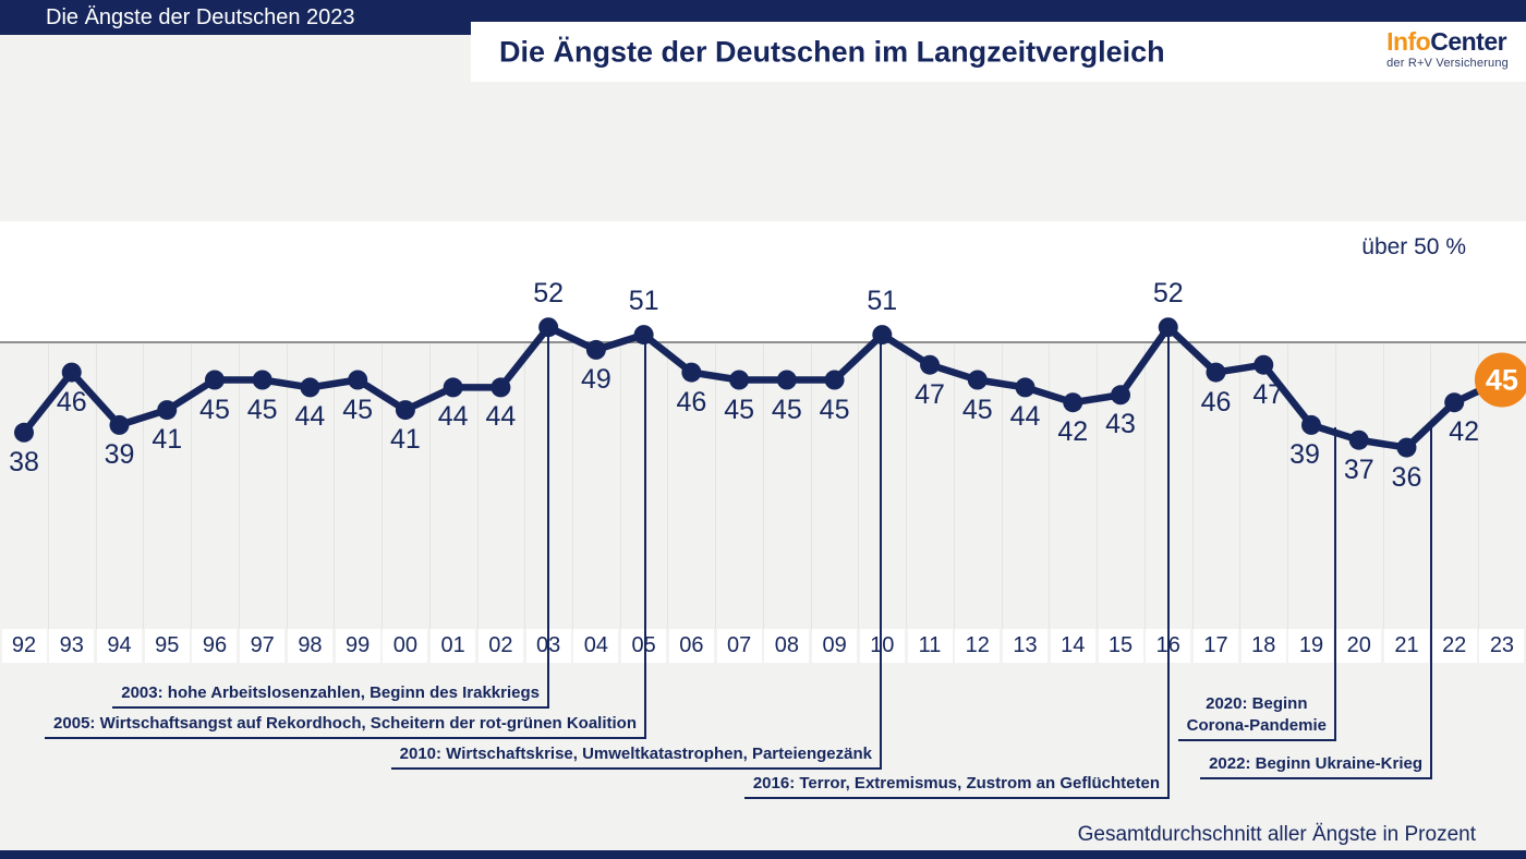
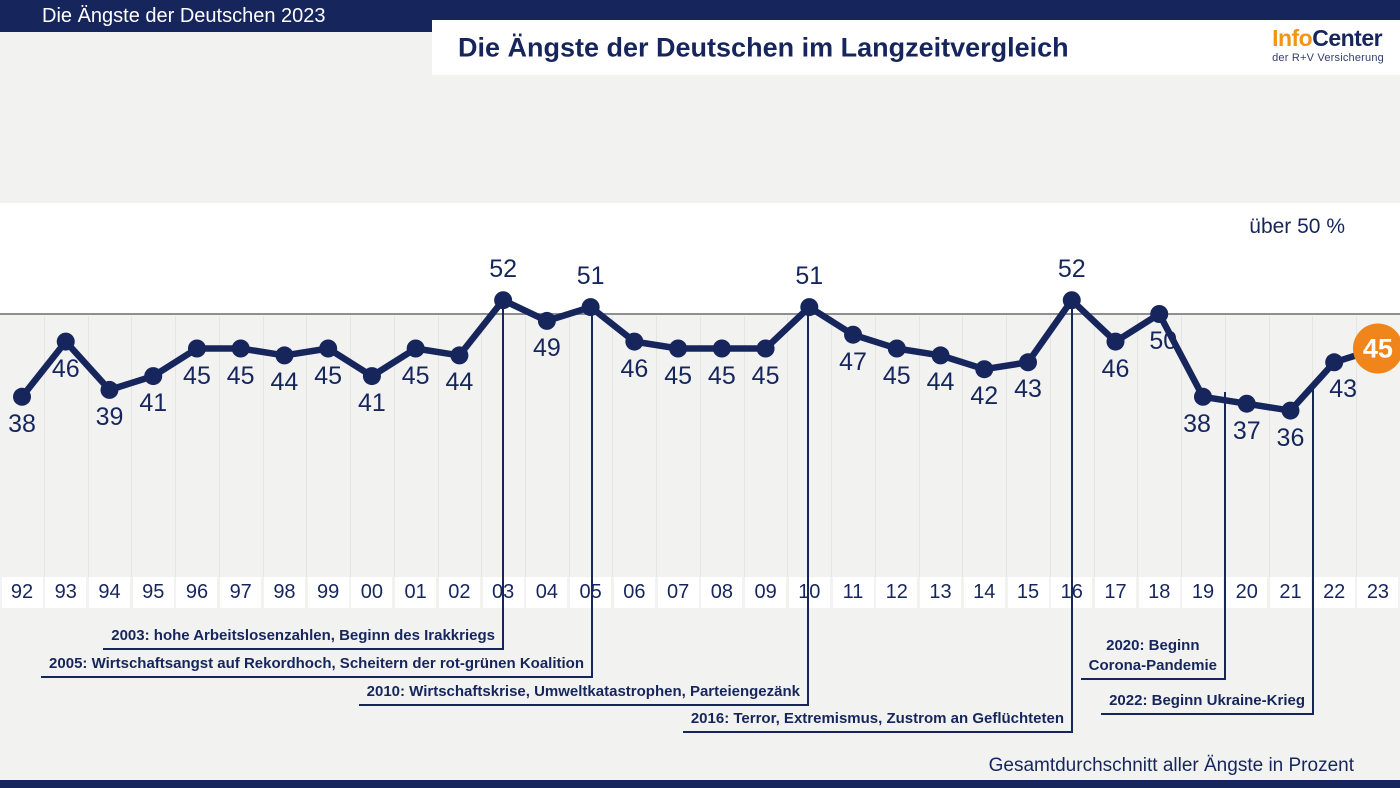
01: 44 -> 45
18: 47 -> 50
19: 39 -> 38
22: 42 -> 43
